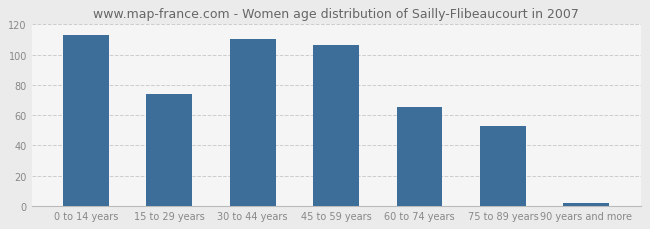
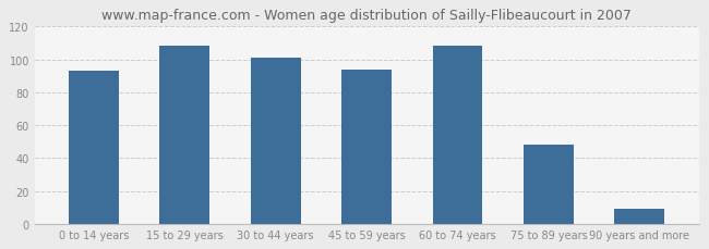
0 to 14 years: 113 -> 93
15 to 29 years: 74 -> 108
30 to 44 years: 110 -> 101
45 to 59 years: 106 -> 94
60 to 74 years: 65 -> 108
75 to 89 years: 53 -> 48
90 years and more: 2 -> 9
